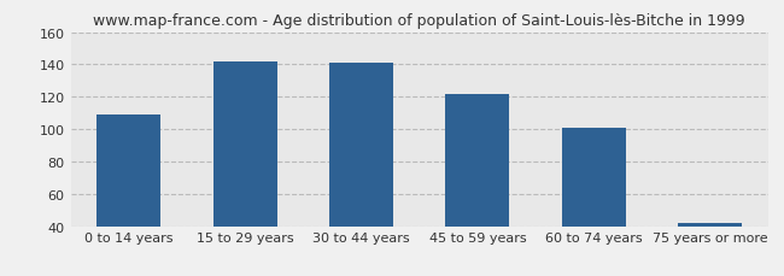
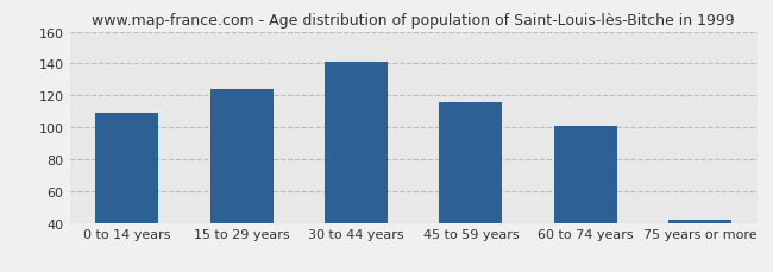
15 to 29 years: 142 -> 124
45 to 59 years: 122 -> 116
